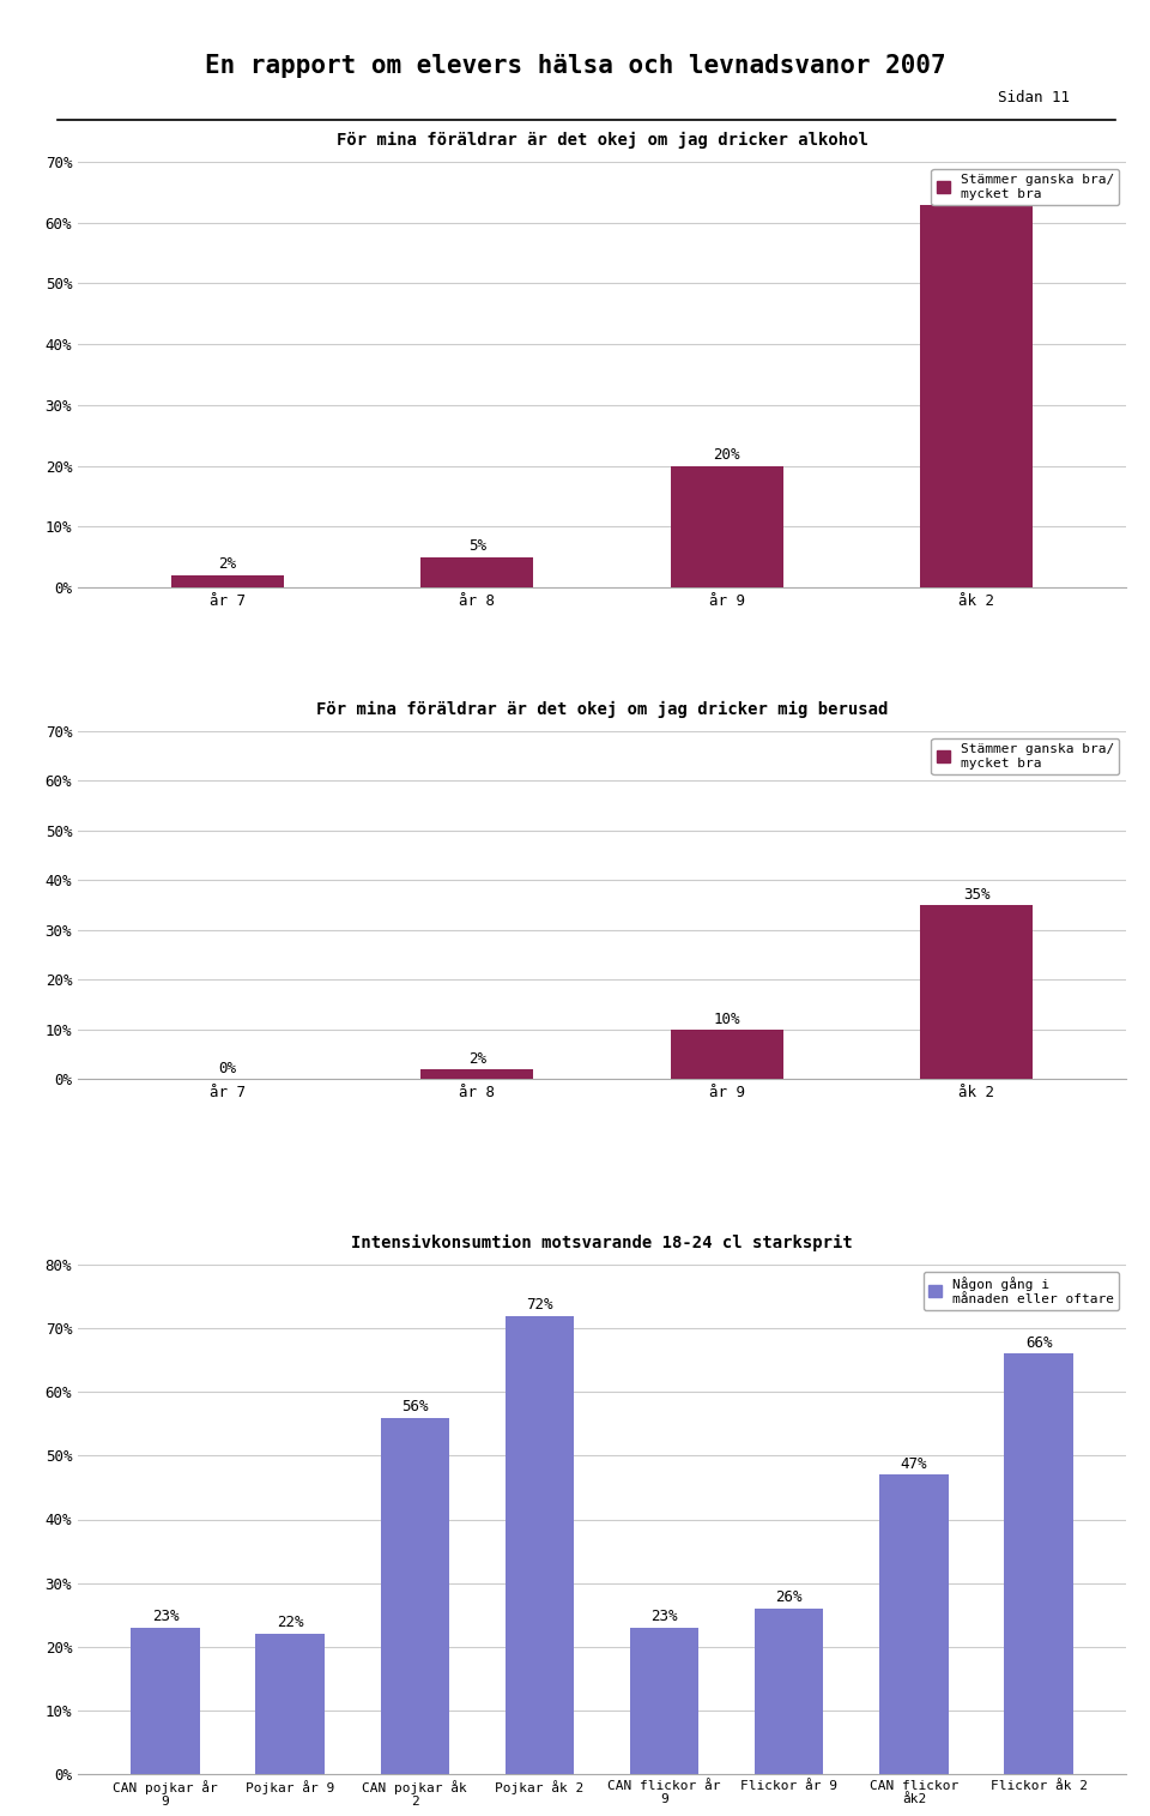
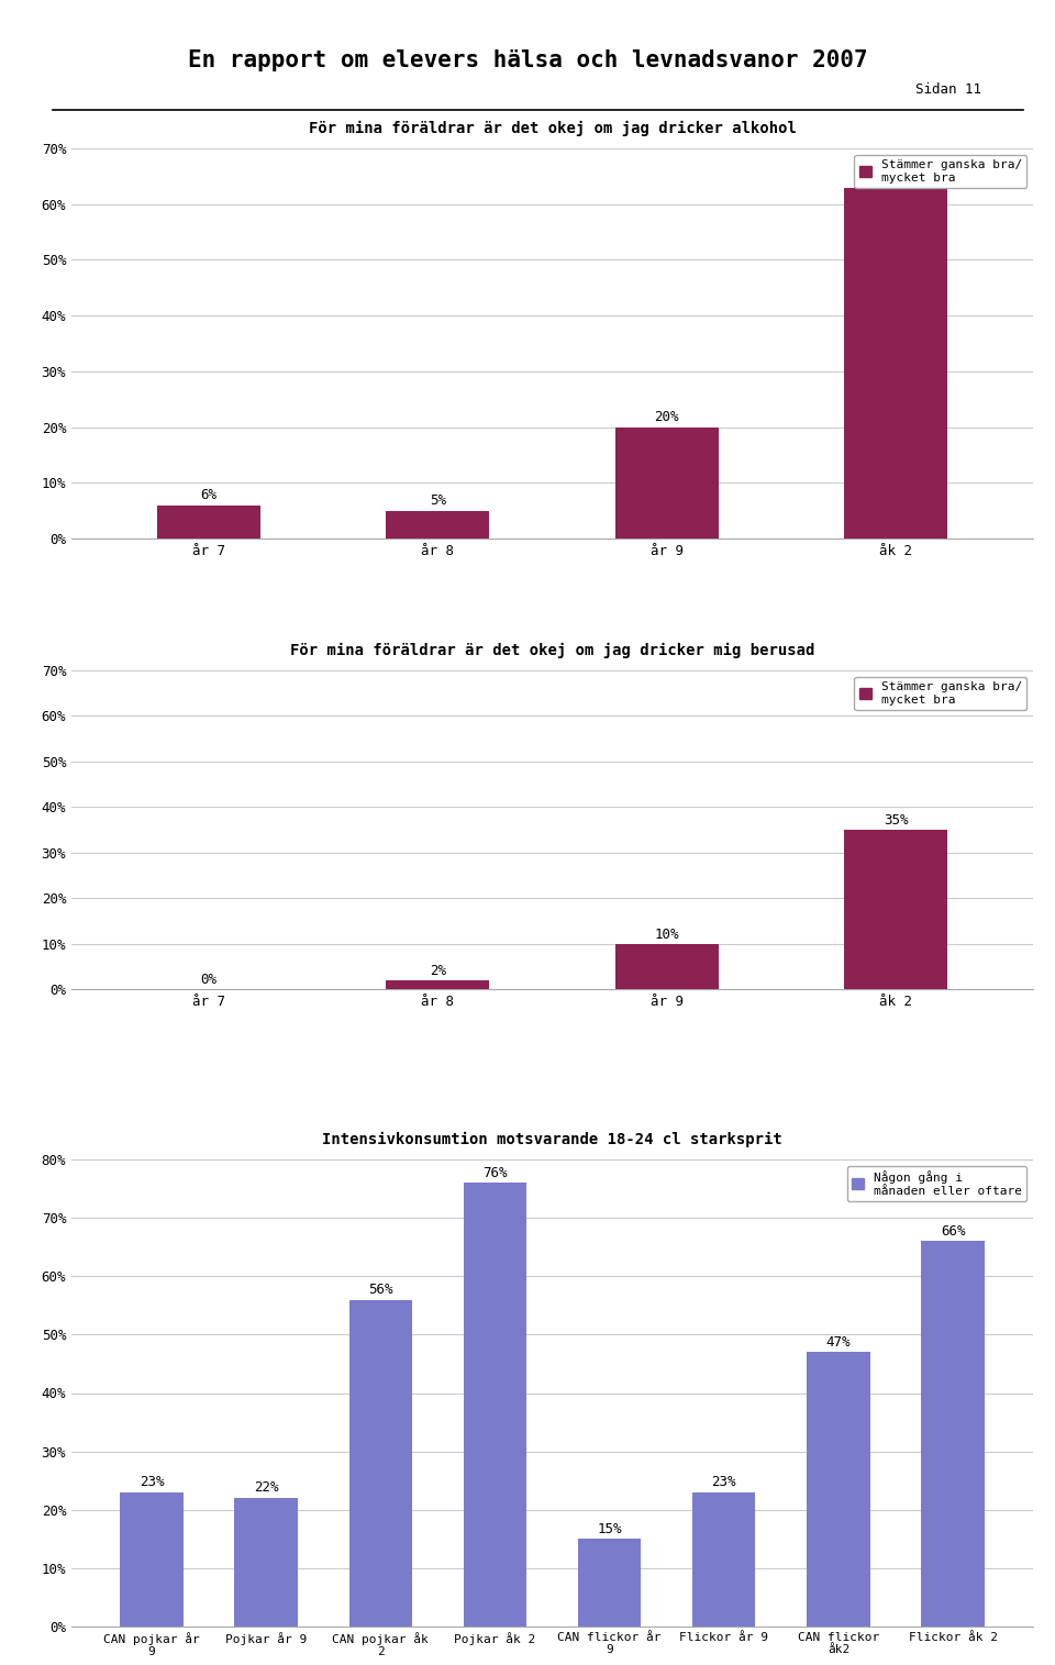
För mina föräldrar är det okej om jag dricker alkohol/år 7: 2% -> 6%
Intensivkonsumtion motsvarande 18-24 cl starksprit/Pojkar åk 2: 72% -> 76%
Intensivkonsumtion motsvarande 18-24 cl starksprit/CAN flickor år 9: 23% -> 15%
Intensivkonsumtion motsvarande 18-24 cl starksprit/Flickor år 9: 26% -> 23%
